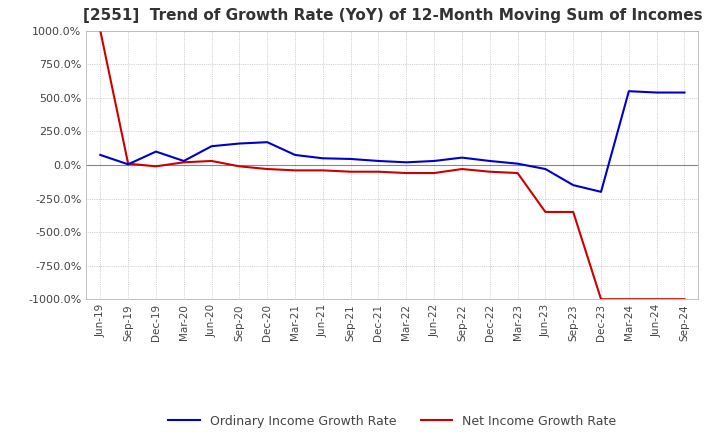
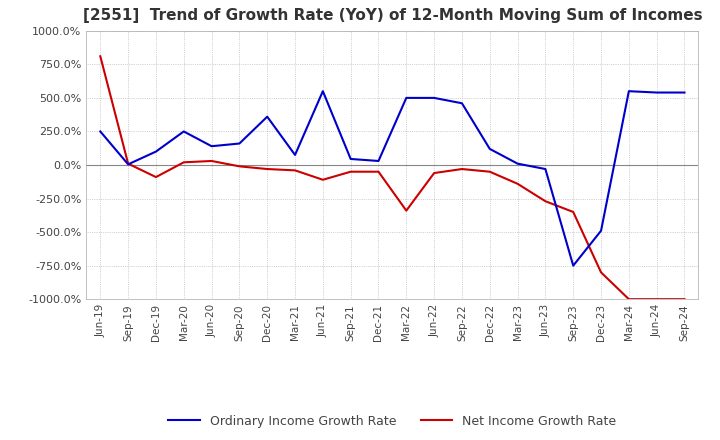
Ordinary Income Growth Rate/Jun-19: 80% -> 250%
Net Income Growth Rate/Jun-19: 1000% -> 810%
Net Income Growth Rate/Dec-19: -10% -> -90%
Ordinary Income Growth Rate/Mar-20: 30% -> 250%
Ordinary Income Growth Rate/Dec-20: 170% -> 360%
Ordinary Income Growth Rate/Jun-21: 50% -> 550%
Net Income Growth Rate/Jun-21: -40% -> -110%
Ordinary Income Growth Rate/Mar-22: 20% -> 500%
Net Income Growth Rate/Mar-22: -60% -> -340%
Ordinary Income Growth Rate/Jun-22: 30% -> 500%
Ordinary Income Growth Rate/Sep-22: 60% -> 460%
Ordinary Income Growth Rate/Dec-22: 30% -> 120%
Net Income Growth Rate/Mar-23: -60% -> -140%
Net Income Growth Rate/Jun-23: -350% -> -270%
Ordinary Income Growth Rate/Sep-23: -150% -> -750%
Ordinary Income Growth Rate/Dec-23: -200% -> -490%
Net Income Growth Rate/Dec-23: -1000% -> -800%
